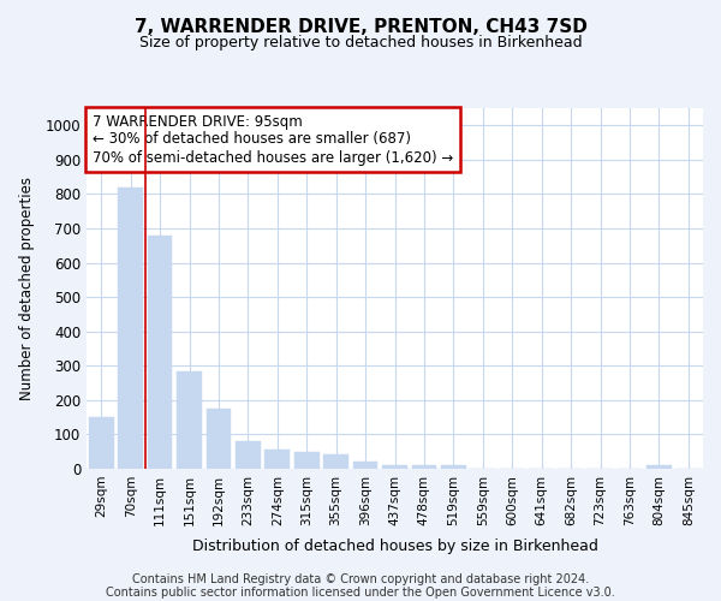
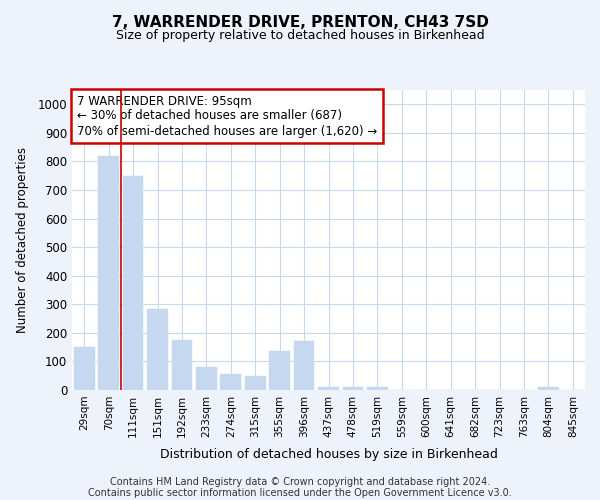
111sqm: 680 -> 750
355sqm: 42 -> 135
396sqm: 20 -> 170
